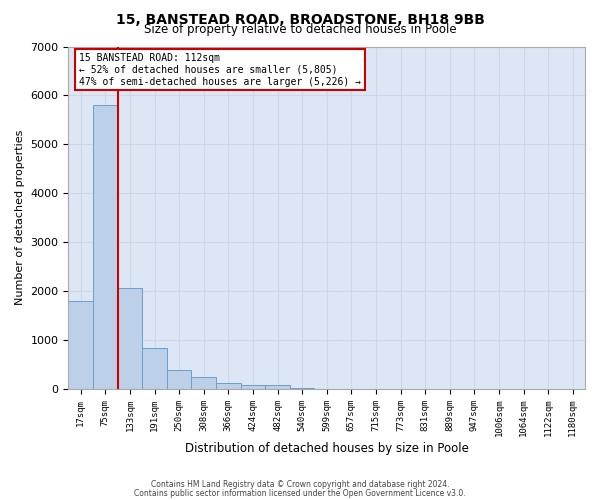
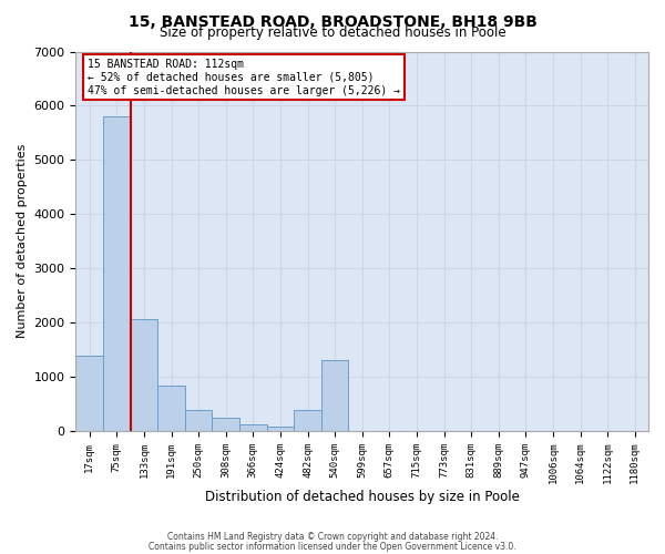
17sqm: 1800 -> 1400
482sqm: 90 -> 400
540sqm: 30 -> 1300
